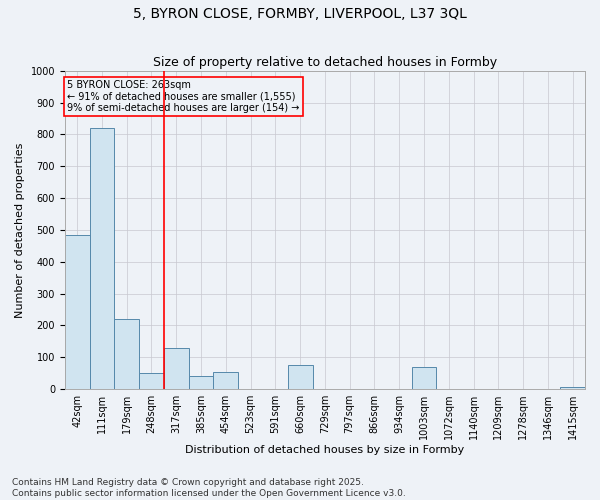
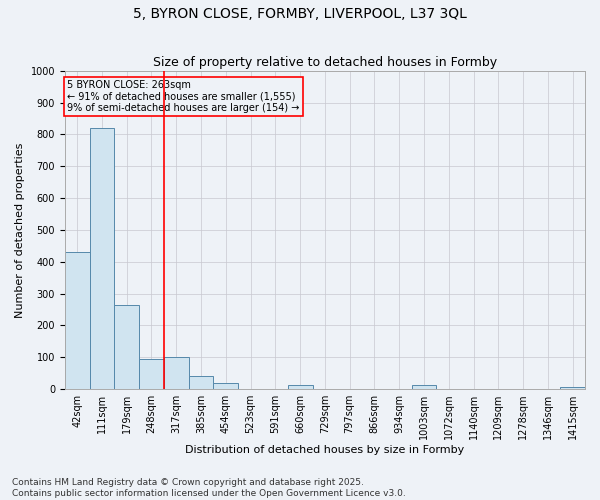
42sqm: 485 -> 430
179sqm: 220 -> 265
248sqm: 50 -> 95
317sqm: 130 -> 100
454sqm: 55 -> 18
660sqm: 75 -> 14
1003sqm: 70 -> 14
